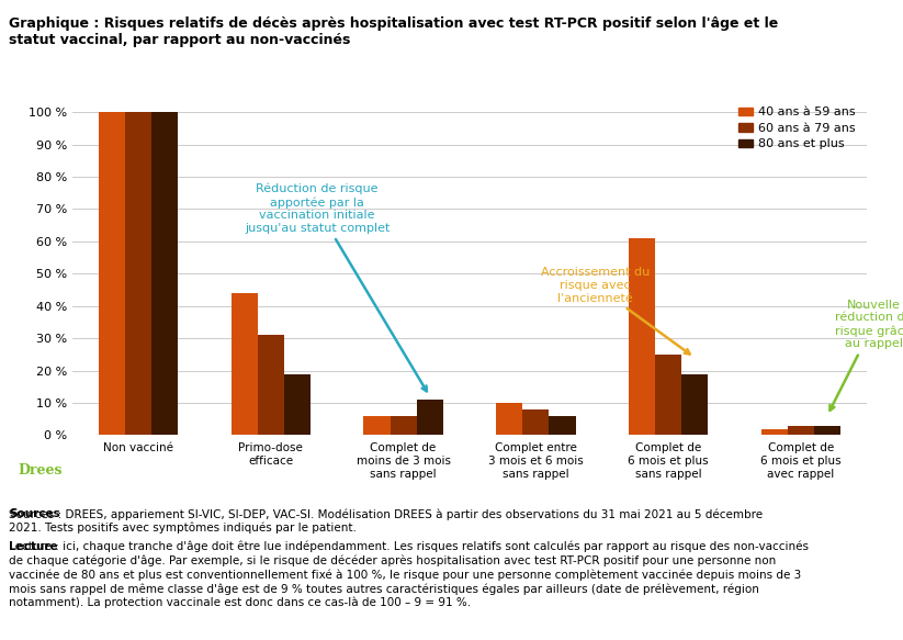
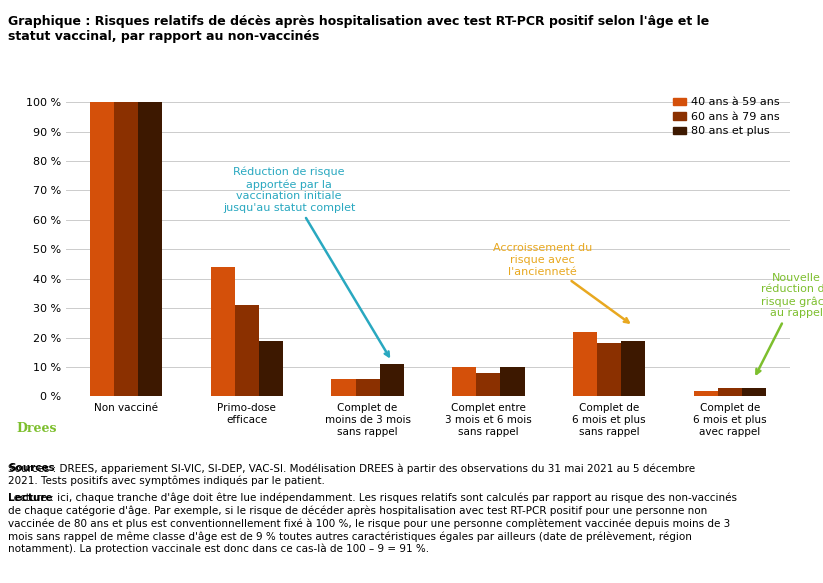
80 ans et plus/Complet entre 3 mois et 6 mois sans rappel: 6 % -> 10 %
40 ans à 59 ans/Complet de 6 mois et plus sans rappel: 61 % -> 22 %
60 ans à 79 ans/Complet de 6 mois et plus sans rappel: 25 % -> 18 %
